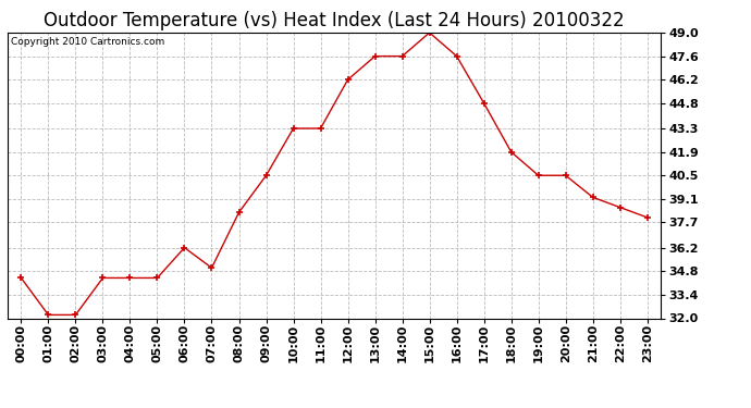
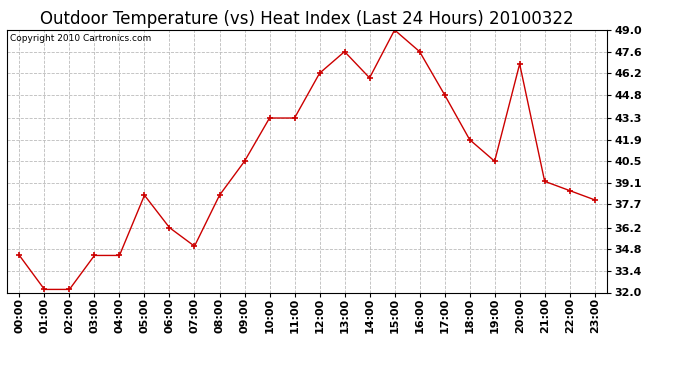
05:00: 34.4 -> 38.3
14:00: 47.6 -> 45.9
20:00: 40.5 -> 46.8
